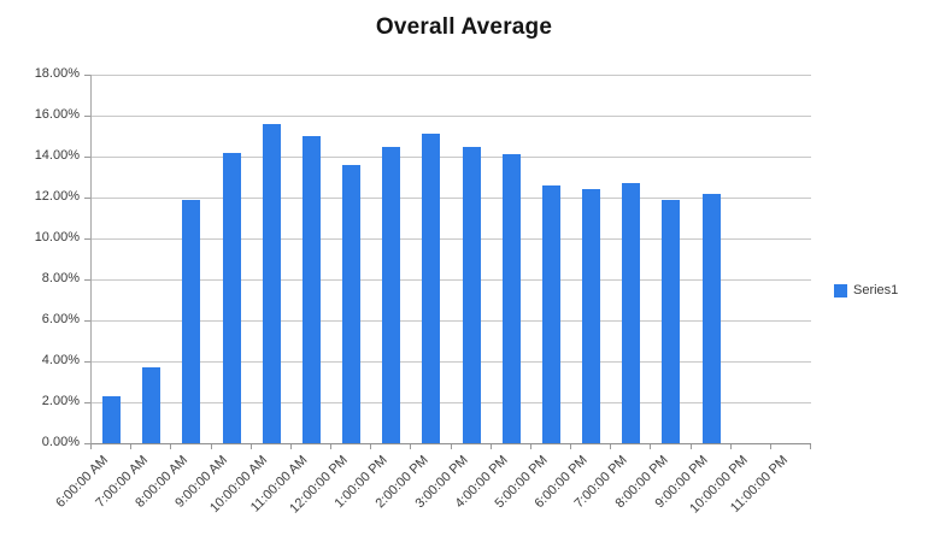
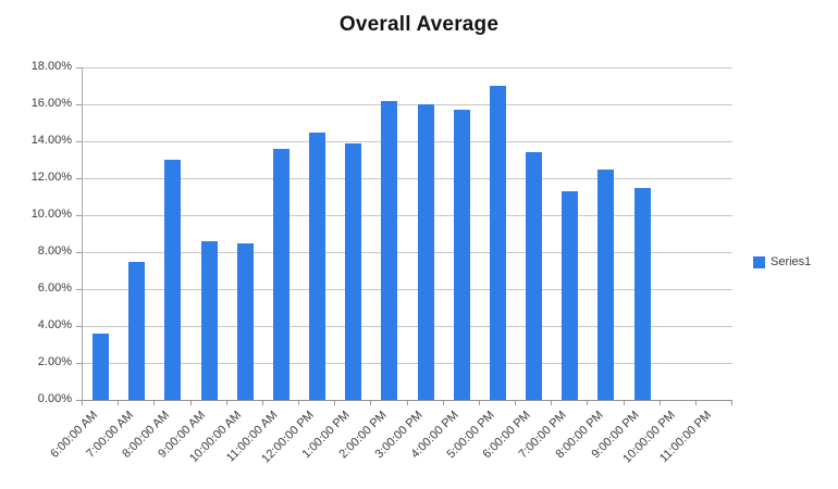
6:00:00 AM: 2.3% -> 3.6%
7:00:00 AM: 3.7% -> 7.5%
8:00:00 AM: 11.9% -> 13.0%
9:00:00 AM: 14.2% -> 8.6%
10:00:00 AM: 15.6% -> 8.5%
11:00:00 AM: 15.0% -> 13.6%
12:00:00 PM: 13.6% -> 14.5%
1:00:00 PM: 14.5% -> 13.9%
2:00:00 PM: 15.1% -> 16.2%
3:00:00 PM: 14.5% -> 16.0%
4:00:00 PM: 14.1% -> 15.7%
5:00:00 PM: 12.6% -> 17.0%
6:00:00 PM: 12.4% -> 13.4%
7:00:00 PM: 12.7% -> 11.3%
8:00:00 PM: 11.9% -> 12.5%
9:00:00 PM: 12.2% -> 11.5%
